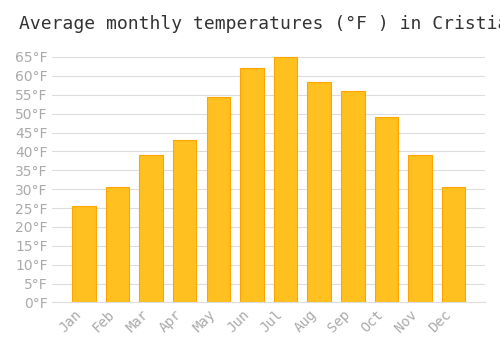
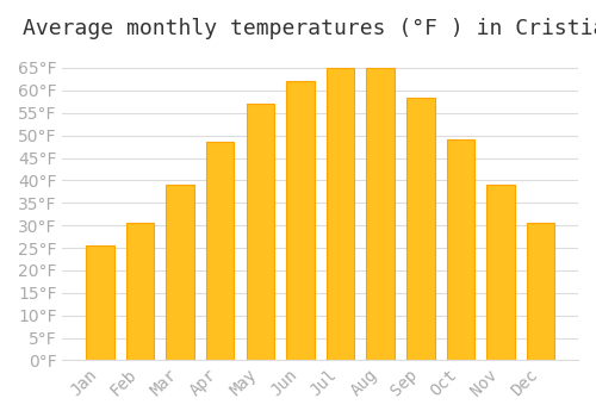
Apr: 43.0°F -> 48.5°F
May: 54.5°F -> 57.0°F
Aug: 58.5°F -> 65.0°F
Sep: 56.0°F -> 58.5°F
